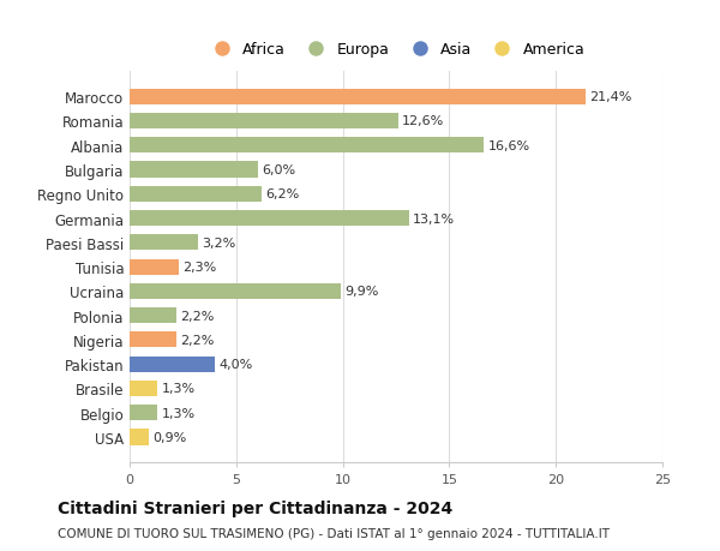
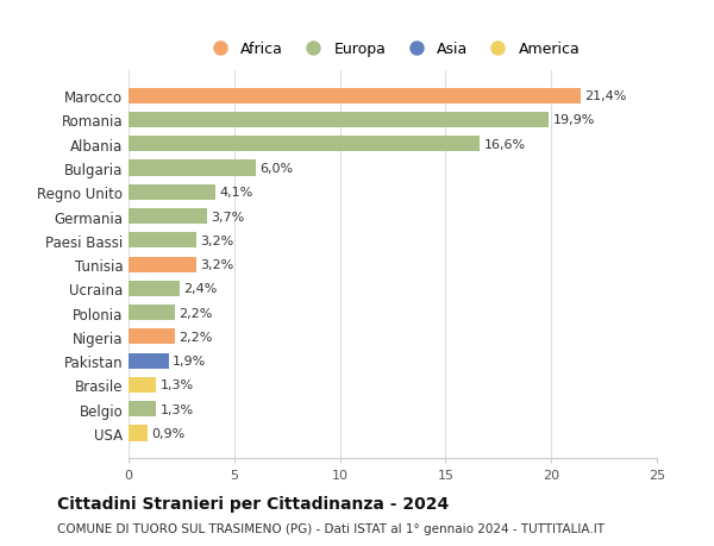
Romania: 12,6% -> 19,9%
Regno Unito: 6,2% -> 4,1%
Germania: 13,1% -> 3,7%
Tunisia: 2,3% -> 3,2%
Ucraina: 9,9% -> 2,4%
Pakistan: 4,0% -> 1,9%
